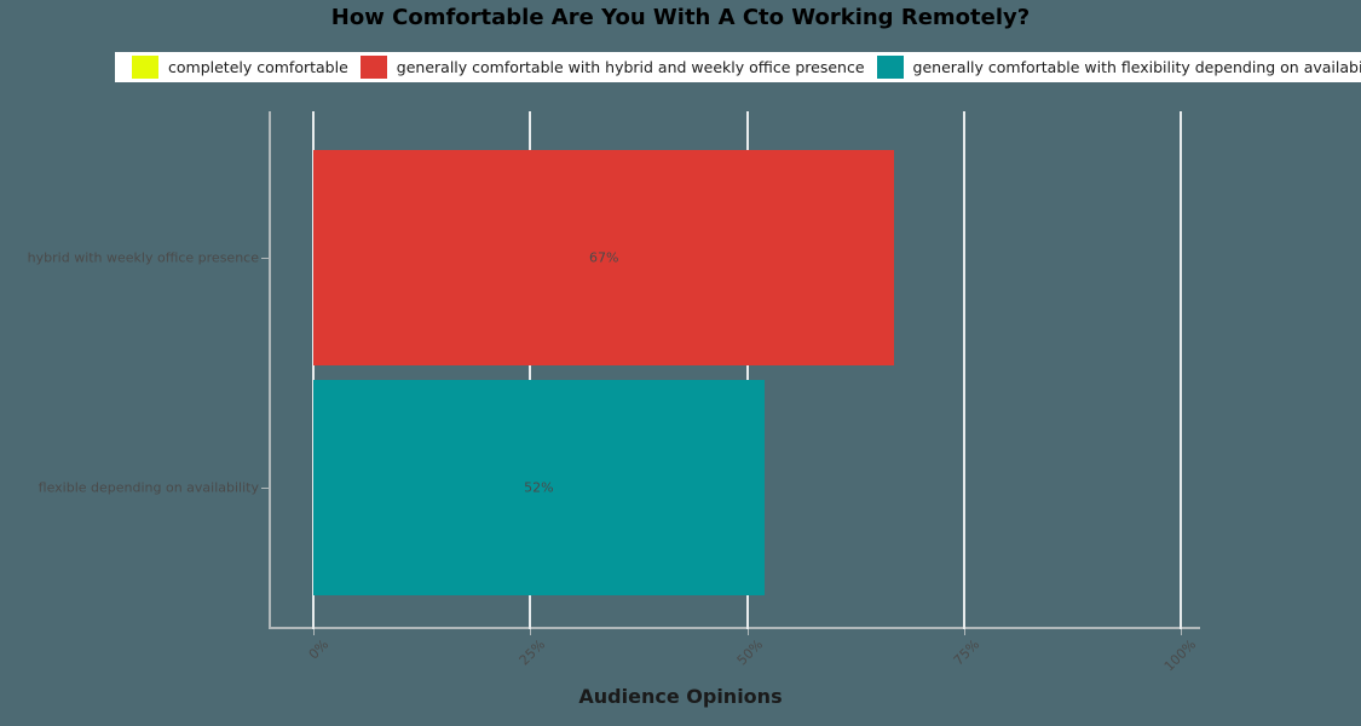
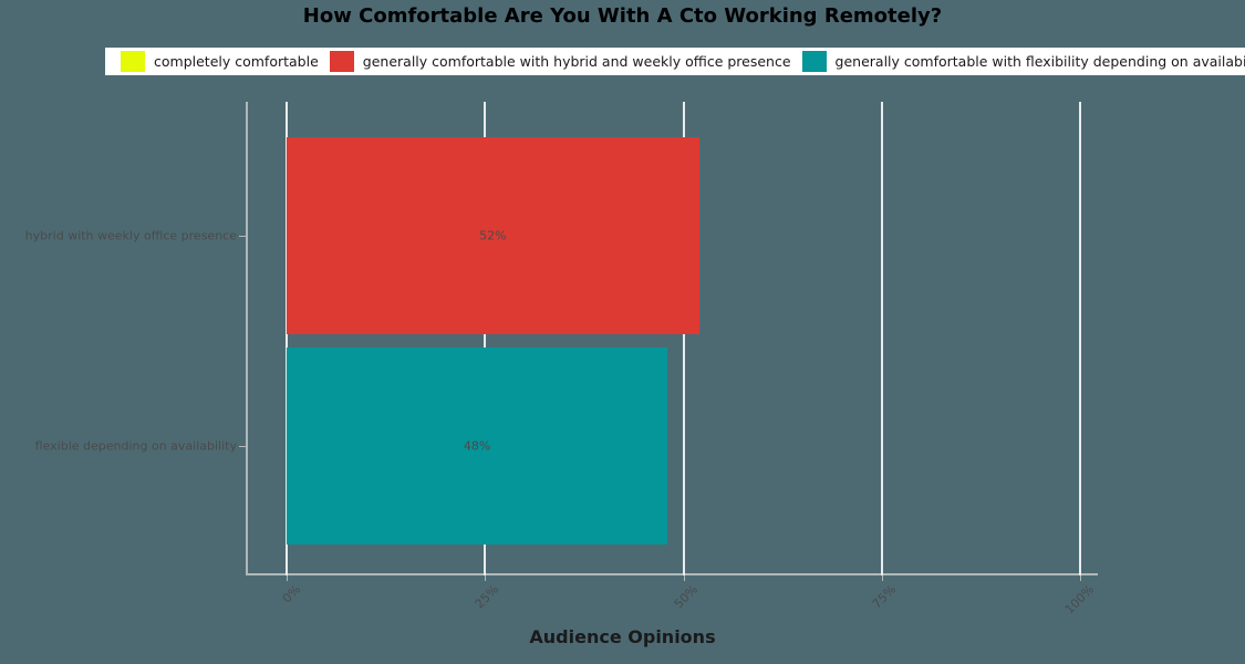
hybrid with weekly office presence: 67% -> 52%
flexible depending on availability: 52% -> 48%
